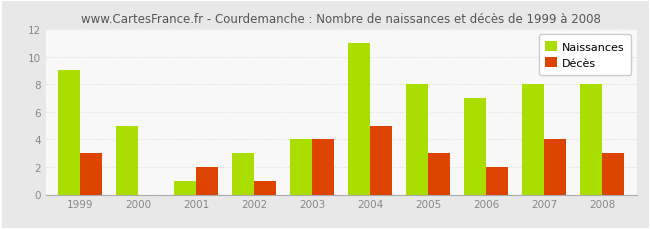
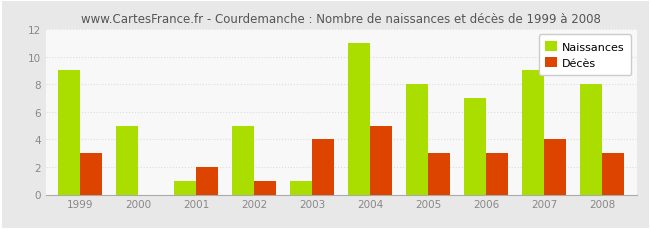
Naissances/2002: 3 -> 5
Naissances/2003: 4 -> 1
Décès/2006: 2 -> 3
Naissances/2007: 8 -> 9
